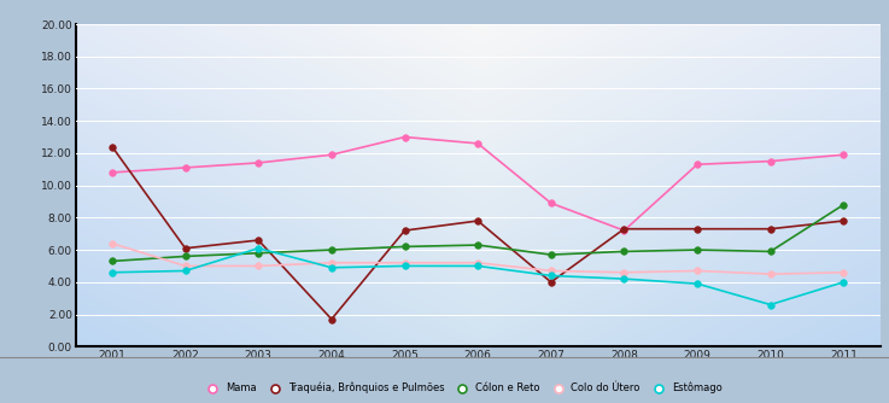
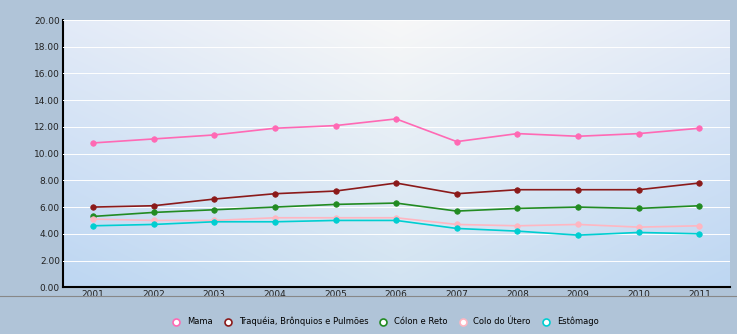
Traquéia, Brônquios e Pulmões/2001: 12.4 -> 6.0
Colo do Útero/2001: 6.4 -> 5.1
Estômago/2003: 6.1 -> 4.9
Traquéia, Brônquios e Pulmões/2004: 1.7 -> 7.0
Mama/2005: 13.0 -> 12.1
Mama/2007: 8.9 -> 10.9
Traquéia, Brônquios e Pulmões/2007: 4.0 -> 7.0
Mama/2008: 7.2 -> 11.5
Estômago/2010: 2.6 -> 4.1
Cólon e Reto/2011: 8.8 -> 6.1
